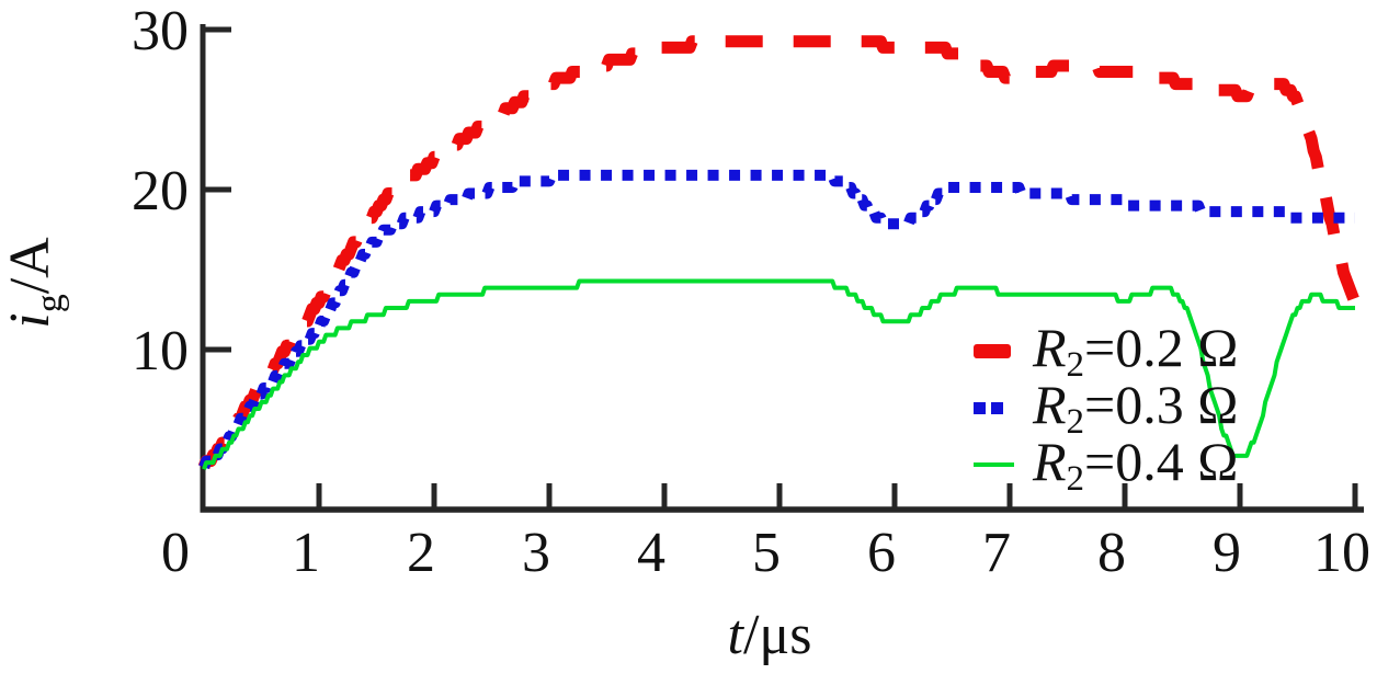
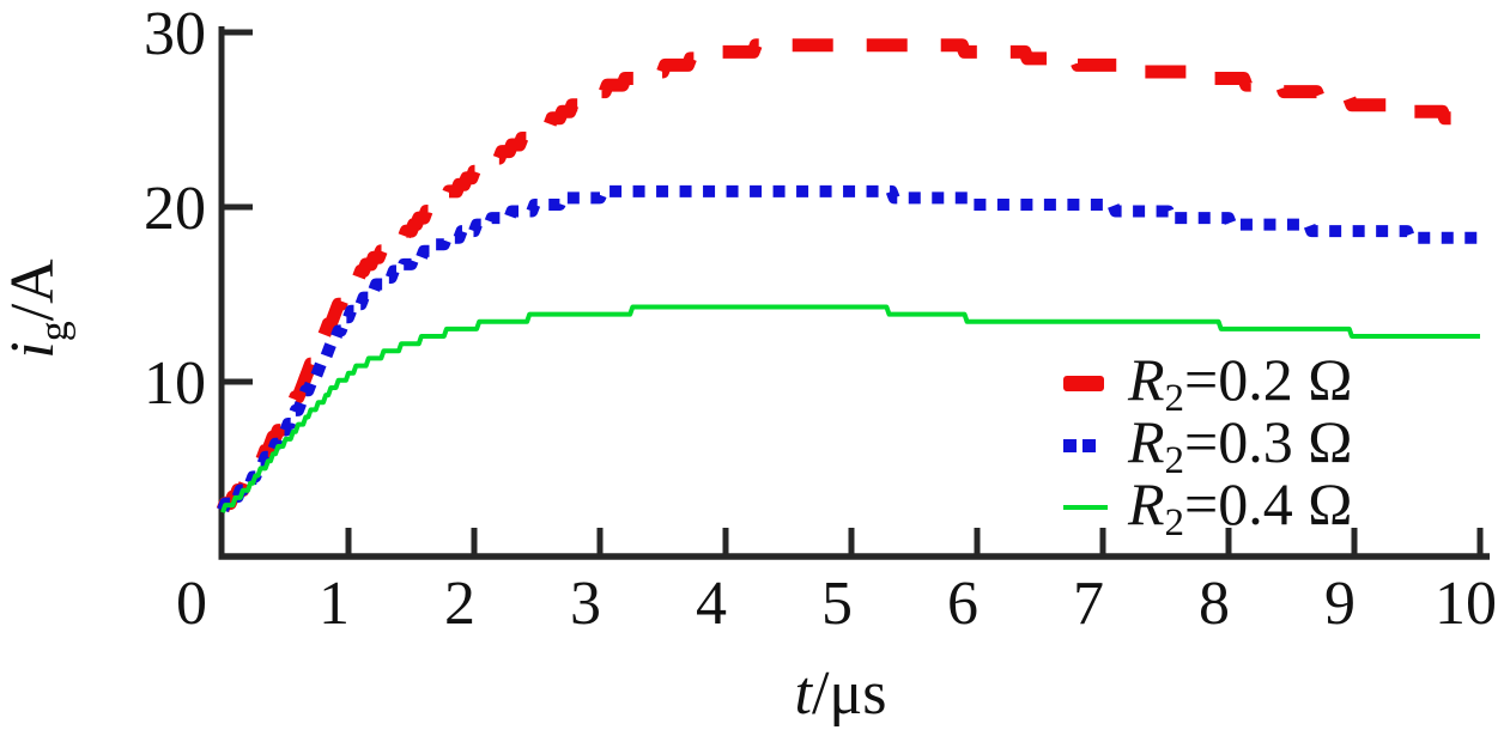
R2=0.2 Ω/1: 13.0 -> 15.3
R2=0.3 Ω/1: 11.5 -> 13.7
R2=0.3 Ω/6: 17.7 -> 20.3
R2=0.4 Ω/6: 11.7 -> 13.6
R2=0.2 Ω/7: 27.1 -> 28.1
R2=0.4 Ω/9: 3.2 -> 12.8
R2=0.2 Ω/10: 13.1 -> 25.0
